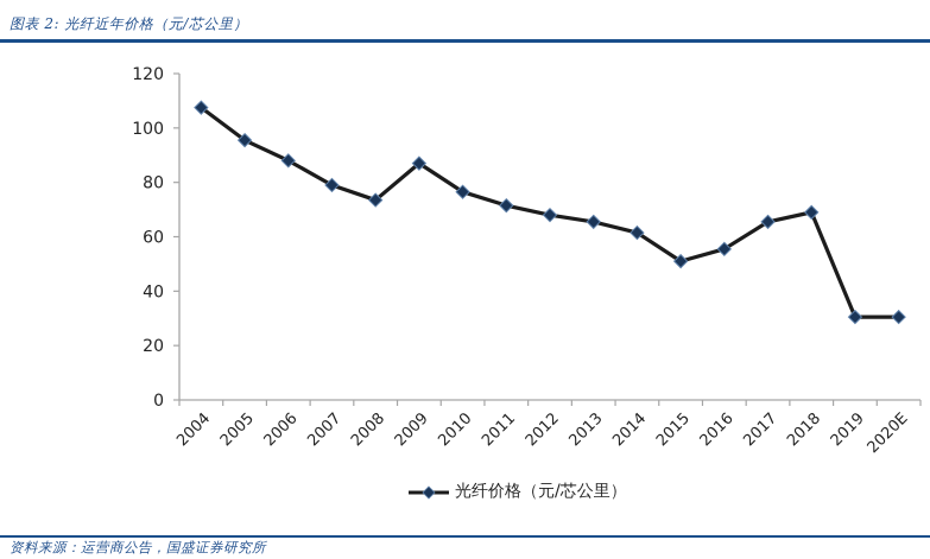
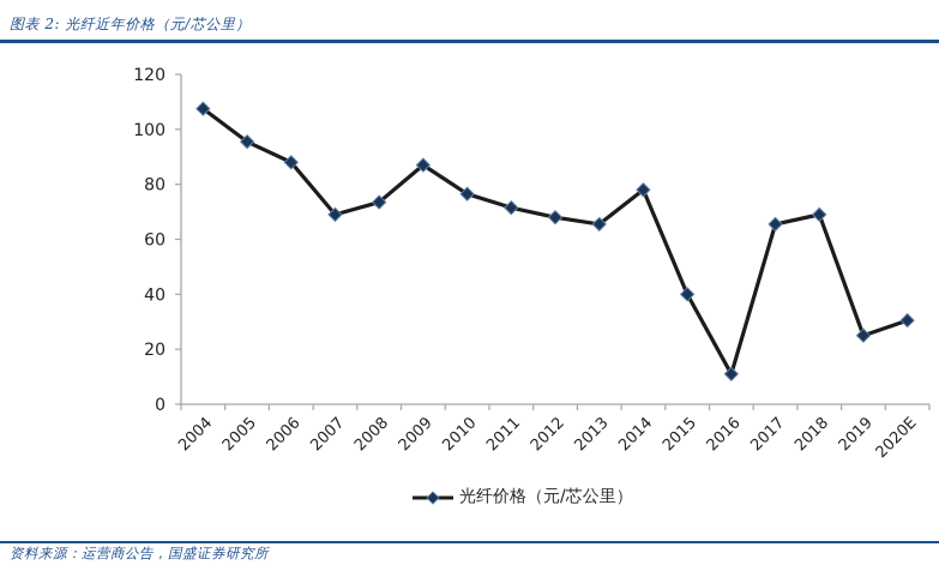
2007: 79 -> 69
2014: 62 -> 78
2015: 51 -> 40
2016: 56 -> 11
2019: 30 -> 25
